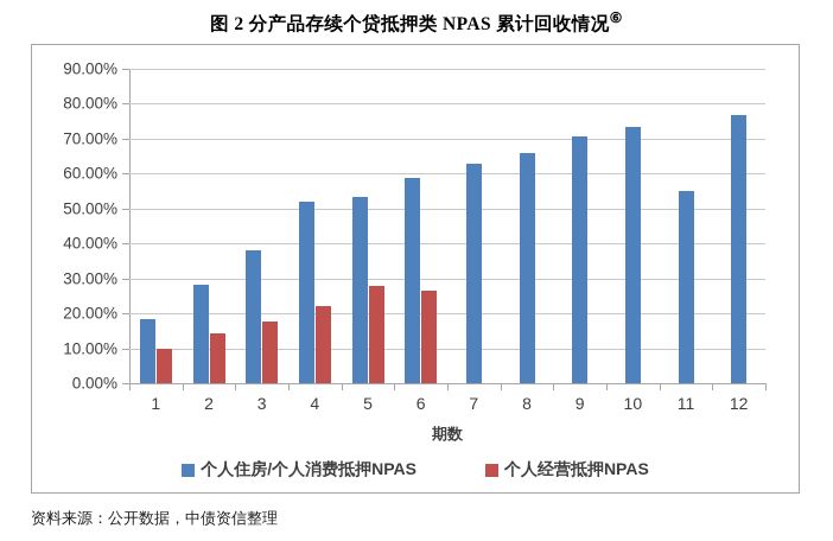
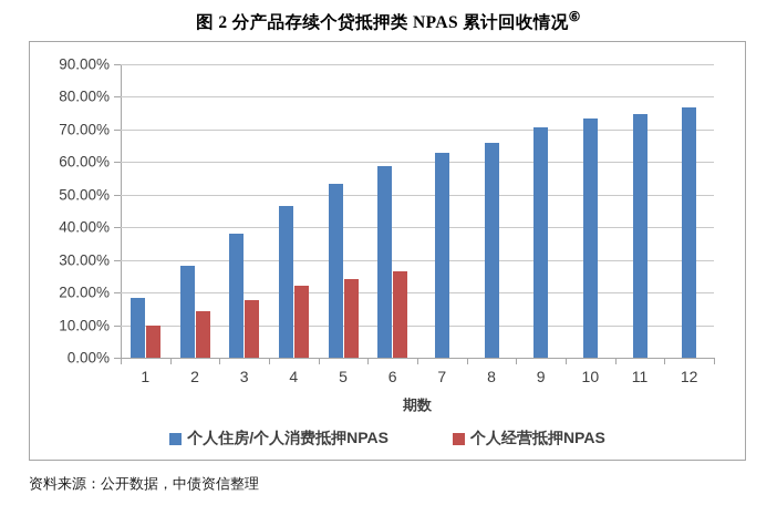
个人住房/个人消费抵押NPAS/4: 52% -> 47%
个人经营抵押NPAS/5: 28% -> 24%
个人住房/个人消费抵押NPAS/11: 55% -> 75%
